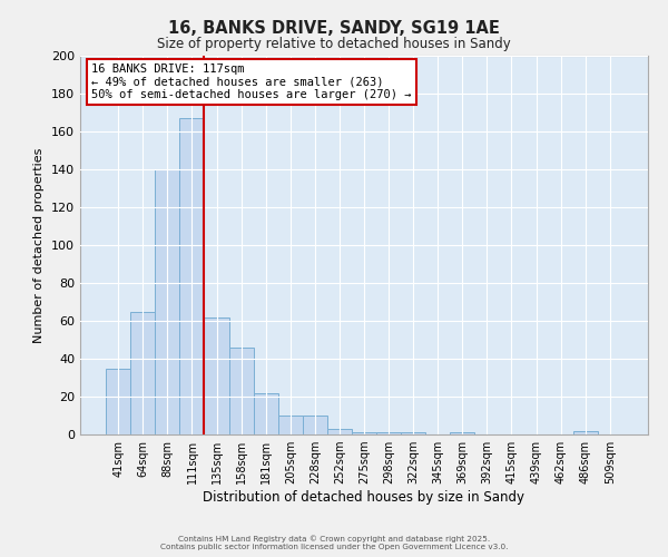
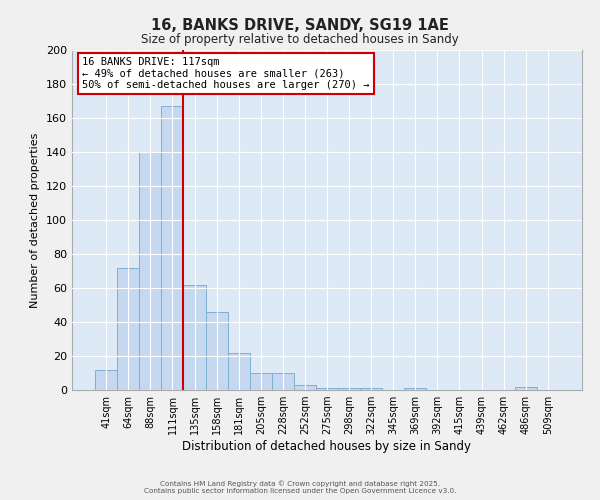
41sqm: 35 -> 12
64sqm: 65 -> 72
